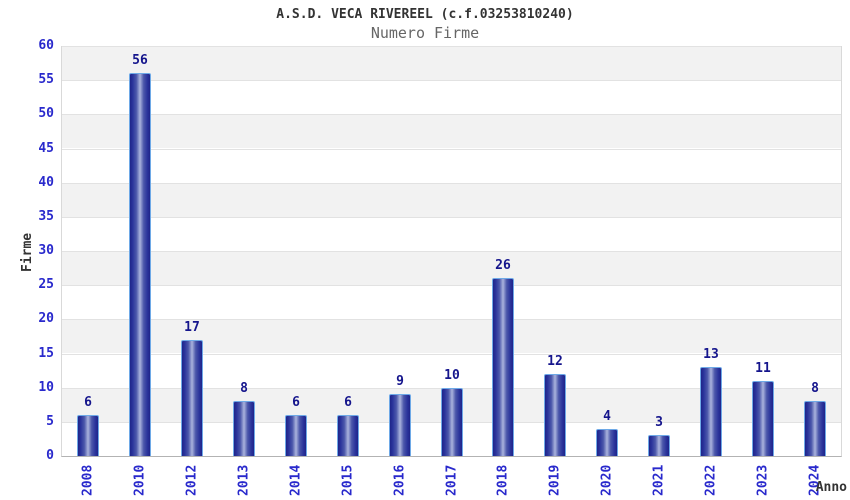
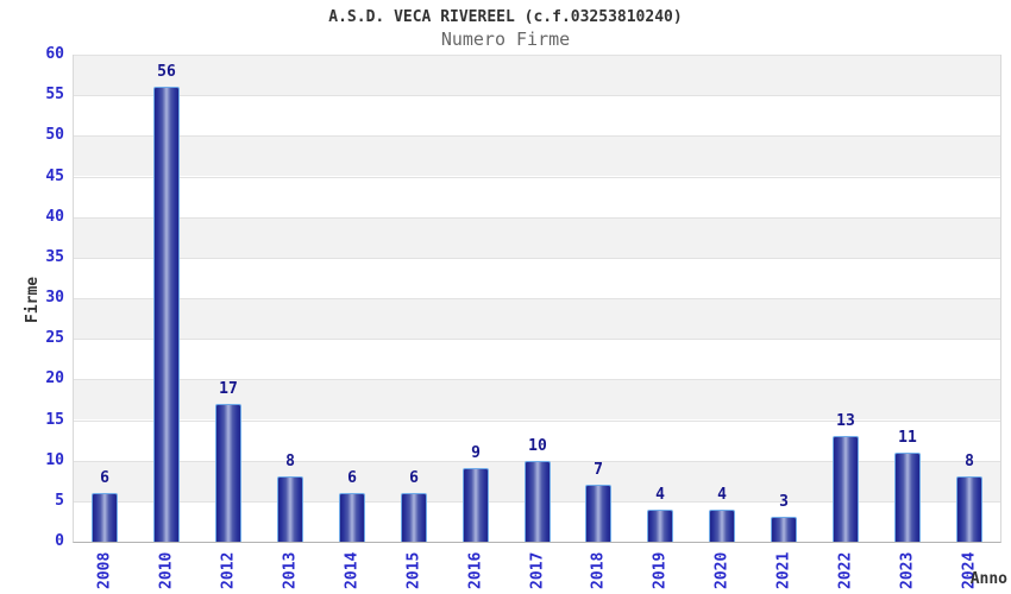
2018: 26 -> 7
2019: 12 -> 4
